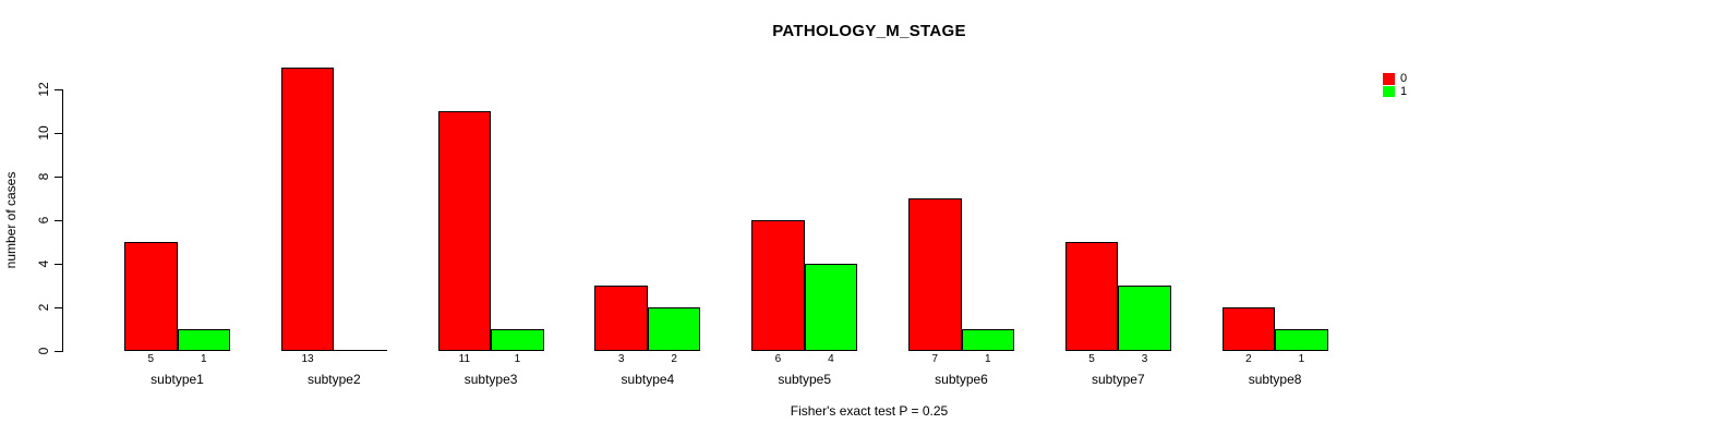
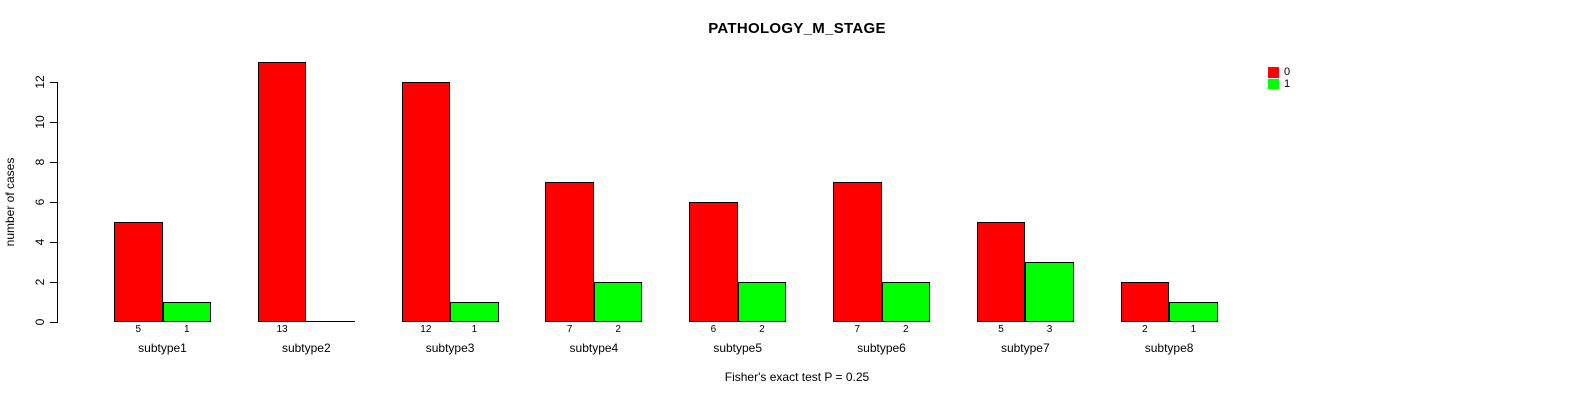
0/subtype3: 11 -> 12
0/subtype4: 3 -> 7
1/subtype5: 4 -> 2
1/subtype6: 1 -> 2
